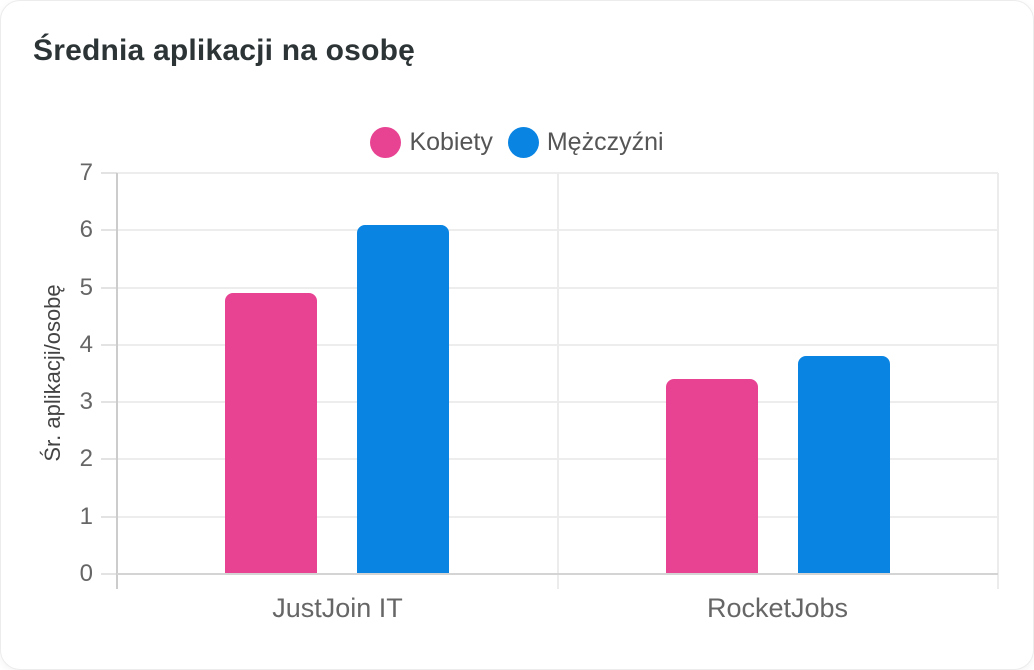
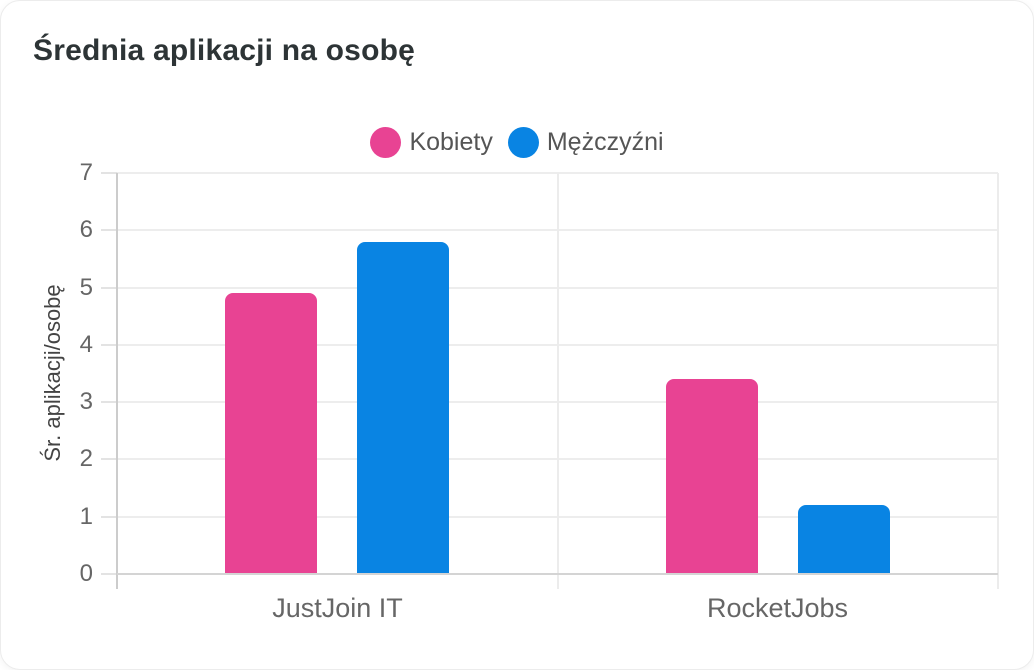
Mężczyźni/JustJoin IT: 6.1 -> 5.8
Mężczyźni/RocketJobs: 3.8 -> 1.2
